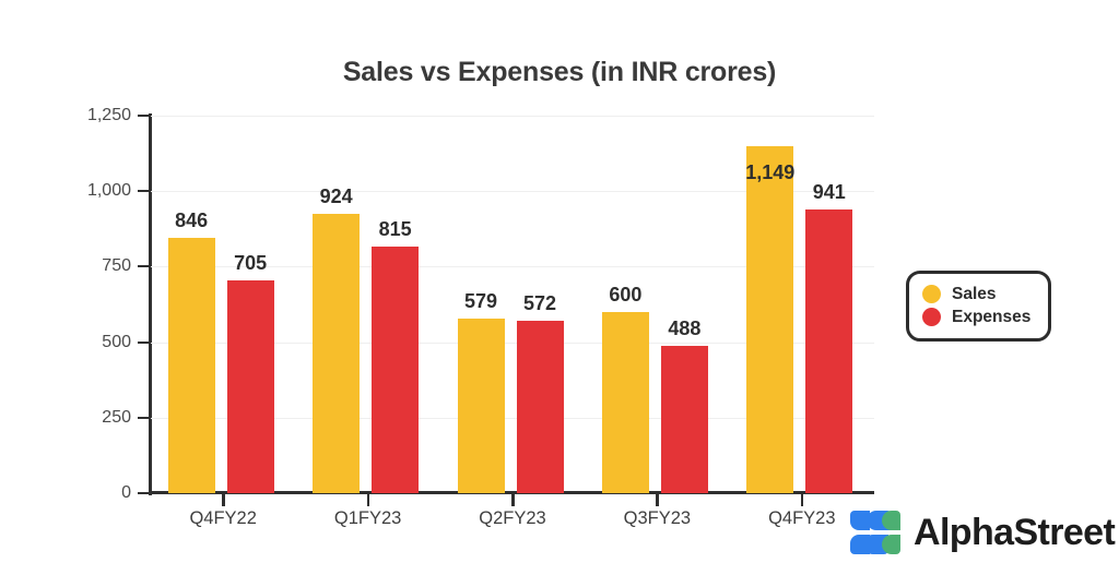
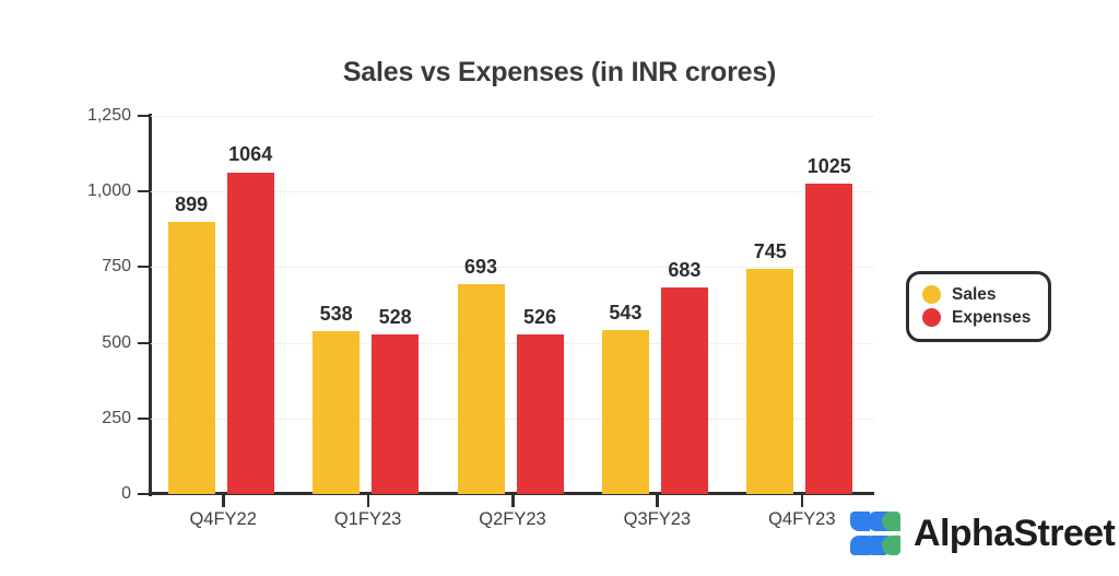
Sales/Q4FY22: 846 -> 899
Expenses/Q4FY22: 705 -> 1064
Sales/Q1FY23: 924 -> 538
Expenses/Q1FY23: 815 -> 528
Sales/Q2FY23: 579 -> 693
Expenses/Q2FY23: 572 -> 526
Sales/Q3FY23: 600 -> 543
Expenses/Q3FY23: 488 -> 683
Sales/Q4FY23: 1,149 -> 745
Expenses/Q4FY23: 941 -> 1025
